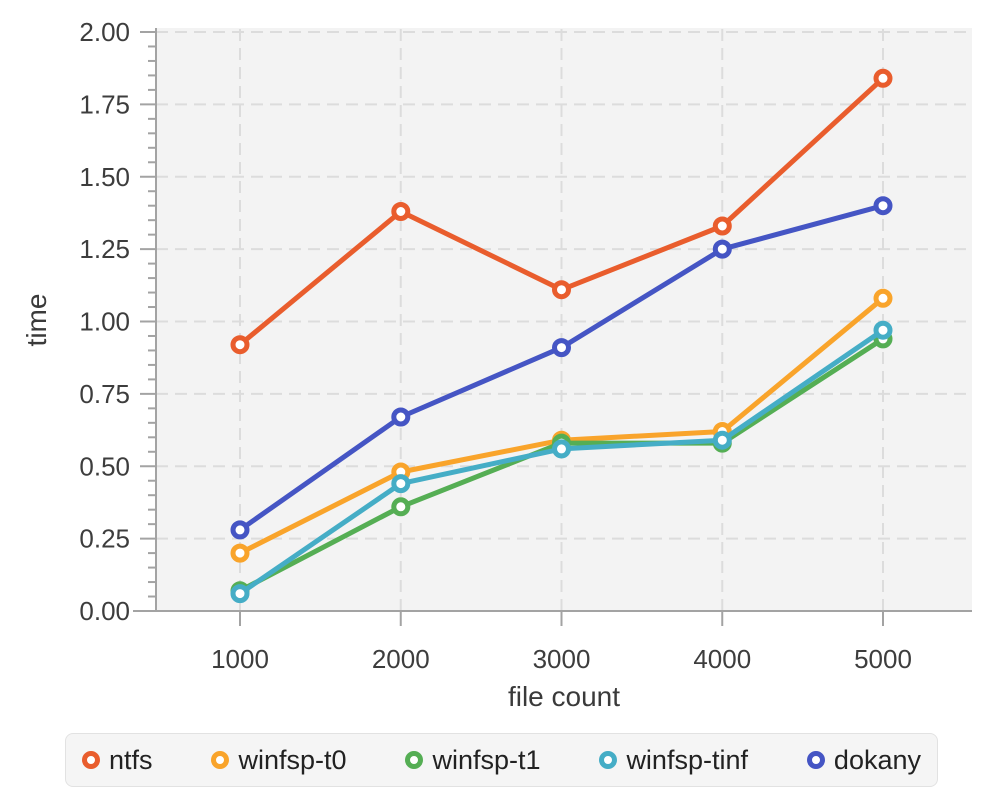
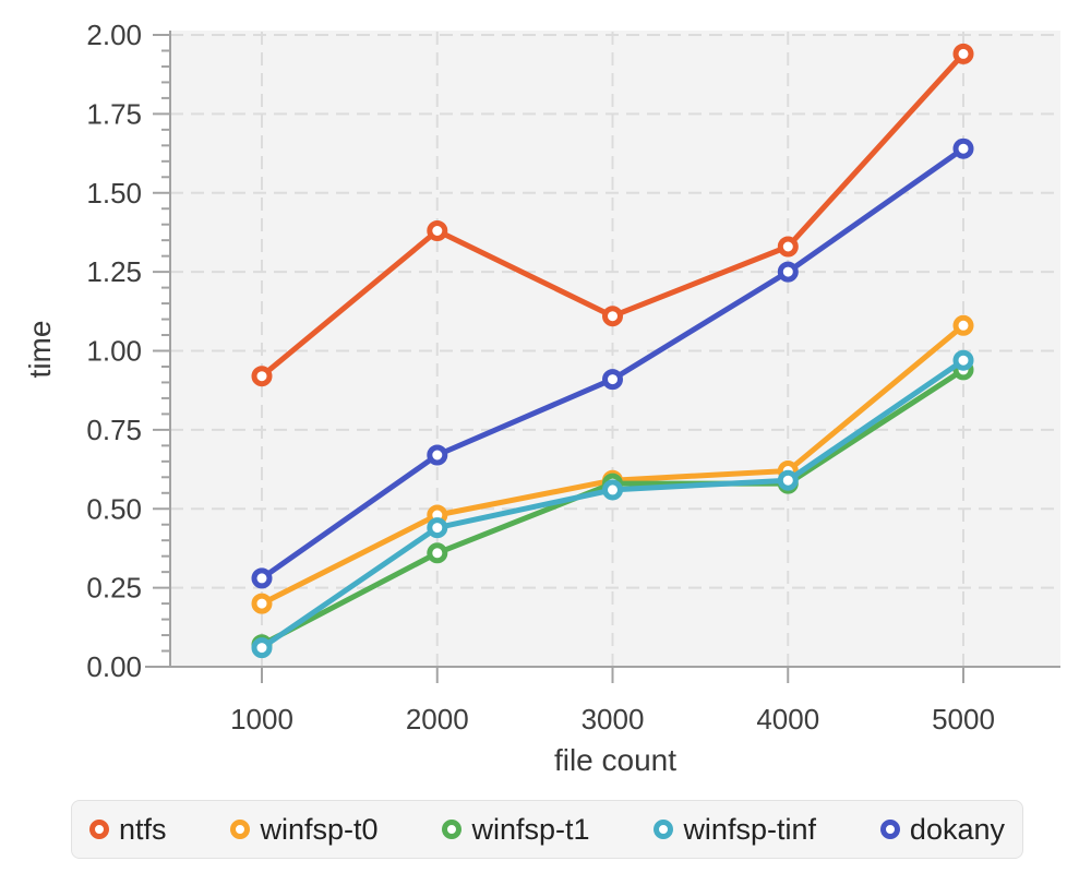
ntfs/5000: 1.84 -> 1.94
dokany/5000: 1.40 -> 1.64
